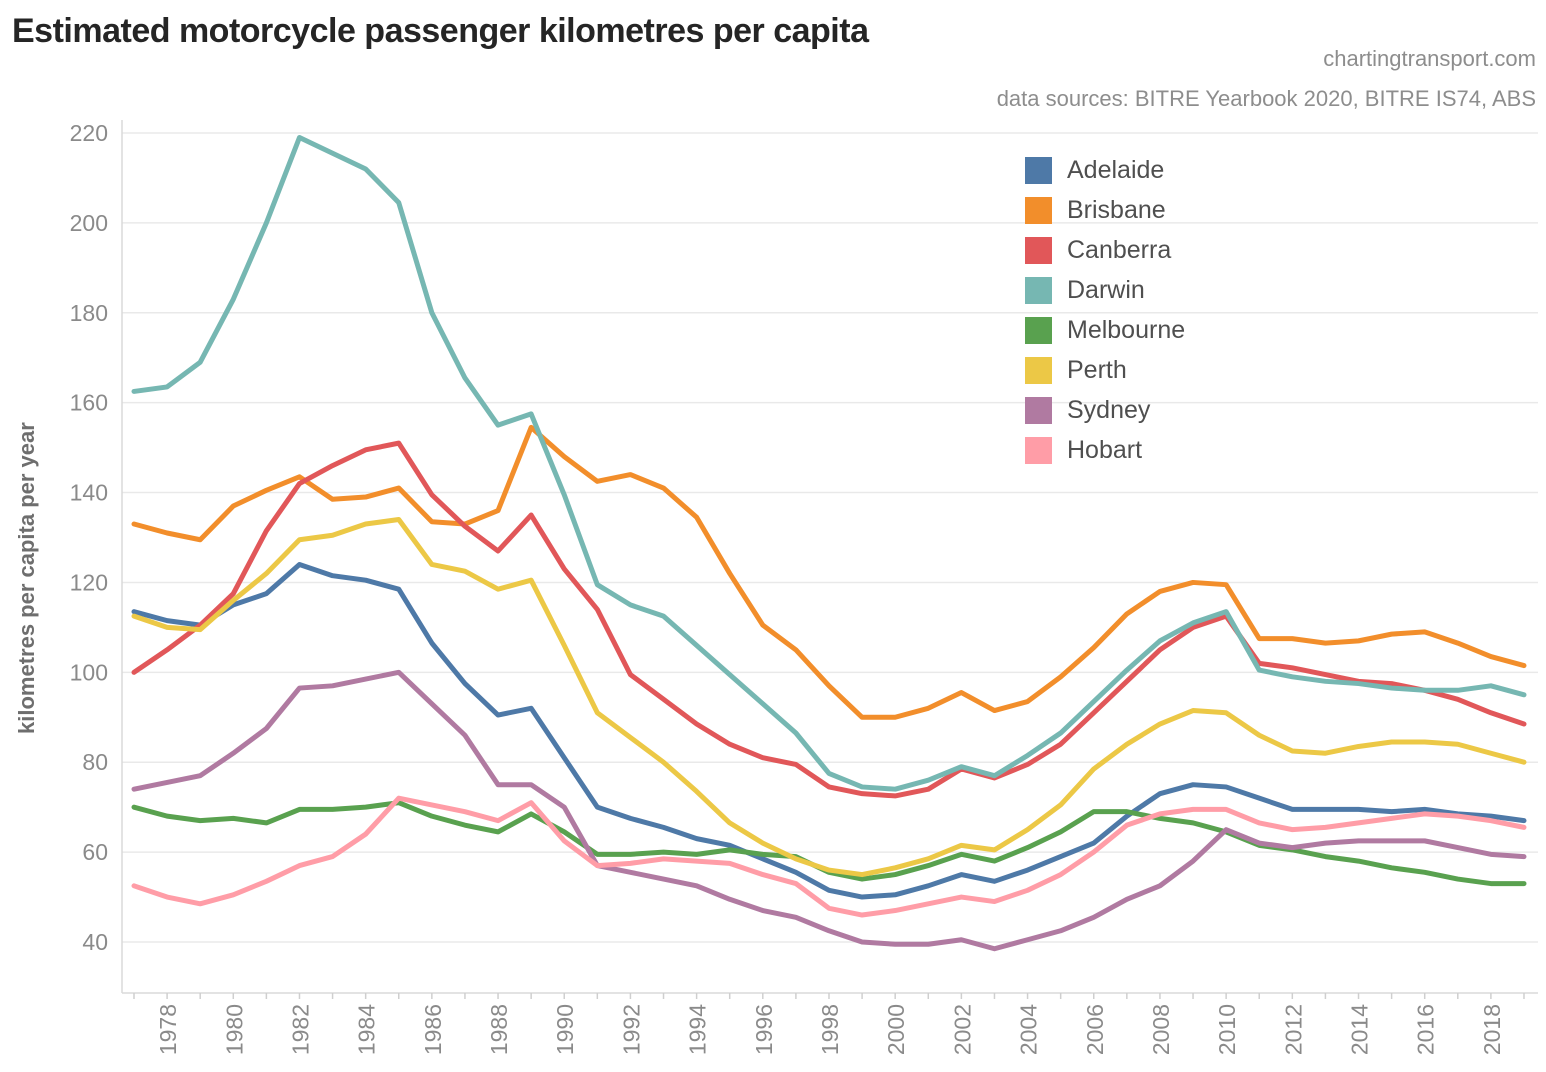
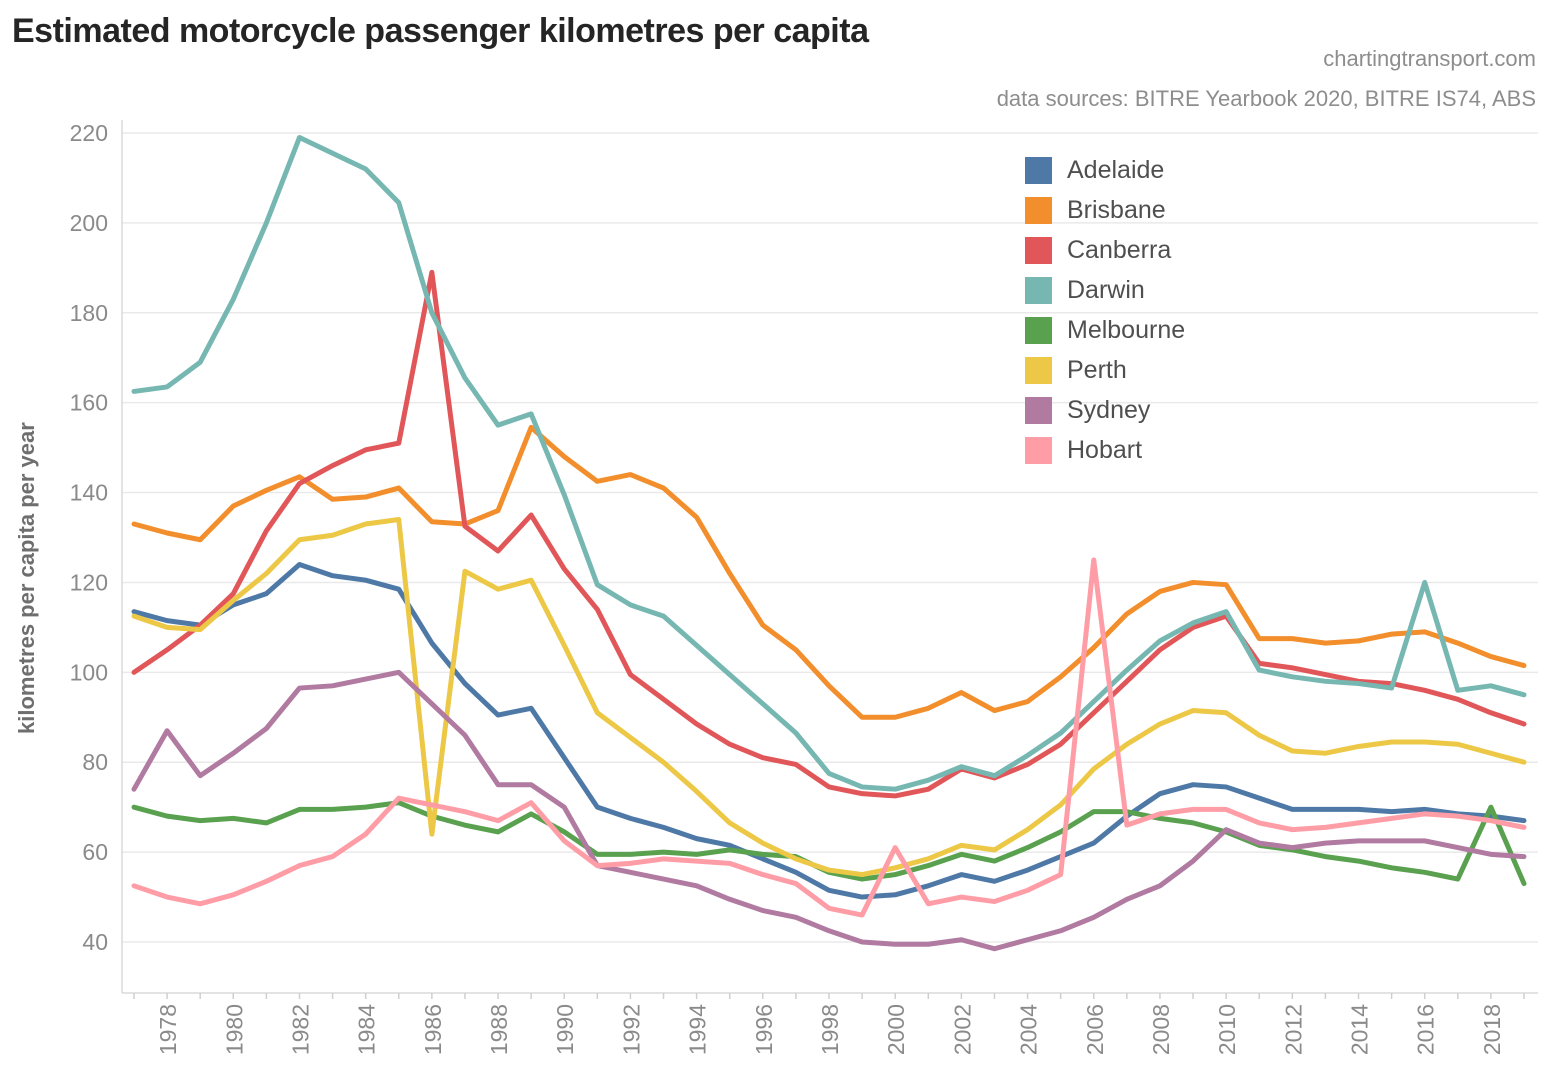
Sydney/1978: 76 -> 87
Canberra/1986: 140 -> 189
Perth/1986: 124 -> 64
Hobart/2000: 47 -> 61
Hobart/2006: 60 -> 125
Darwin/2016: 96 -> 120
Melbourne/2018: 53 -> 70
